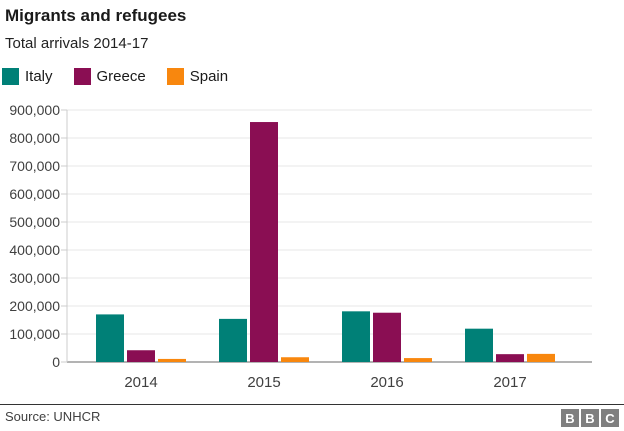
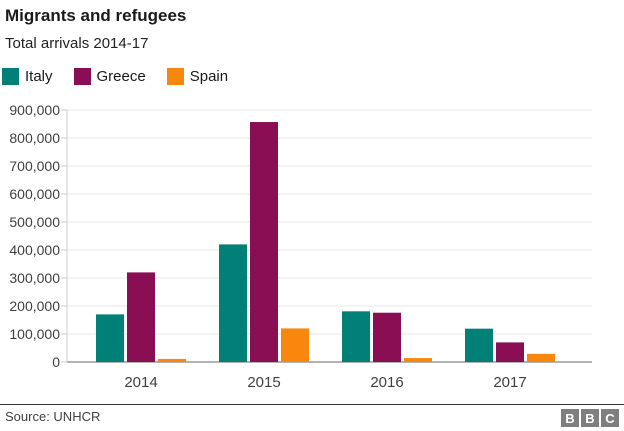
Greece/2014: 40000 -> 320000
Italy/2015: 150000 -> 420000
Spain/2015: 20000 -> 120000
Greece/2017: 30000 -> 70000
